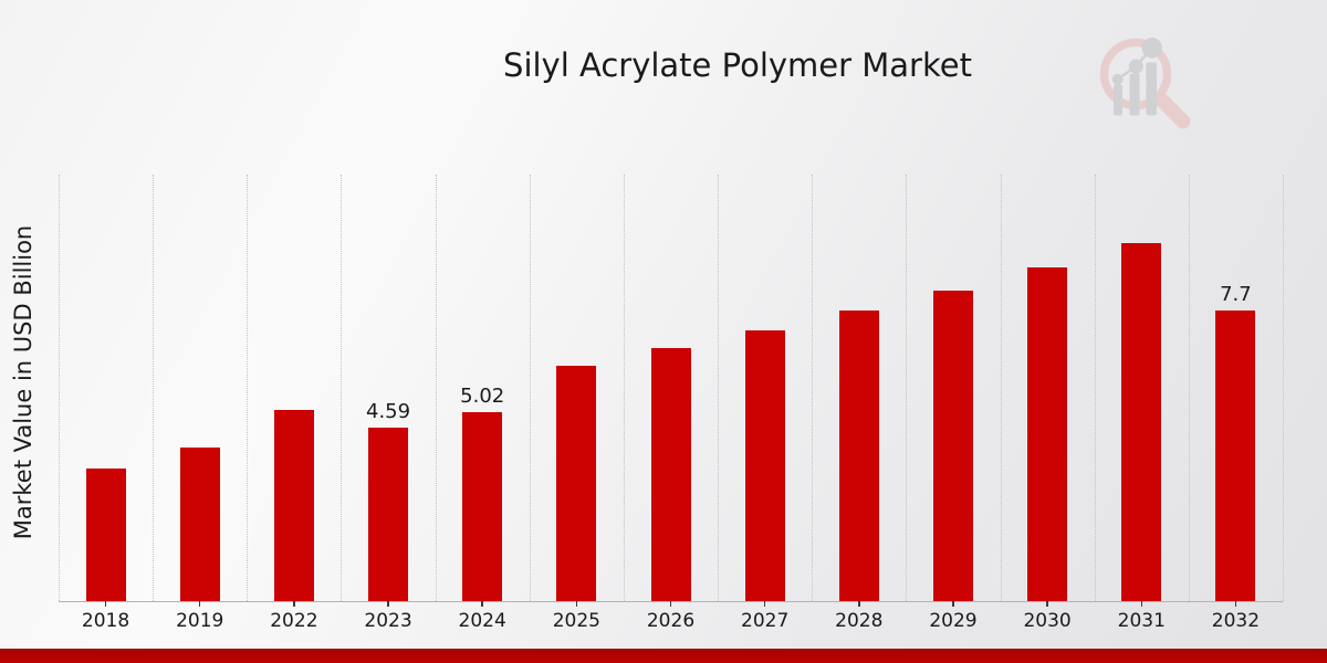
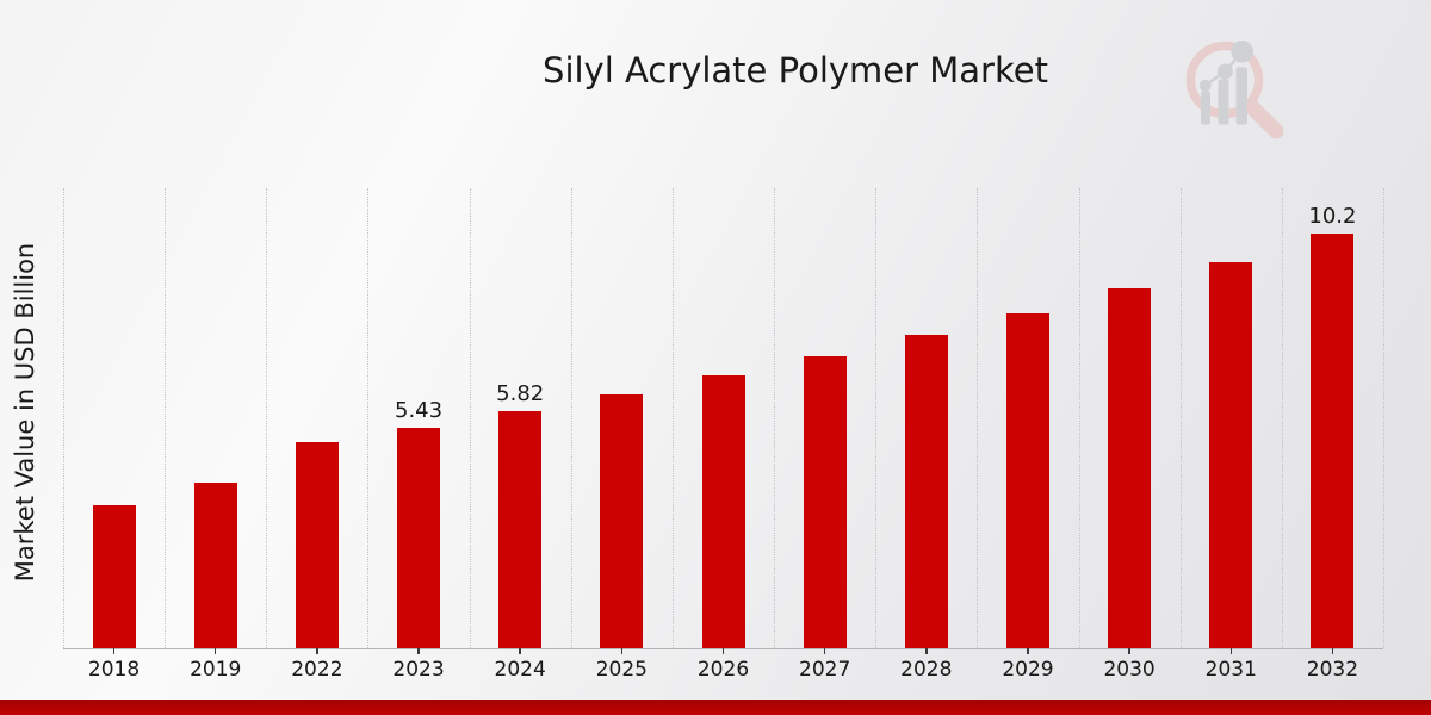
2023: 4.59 -> 5.43
2024: 5.02 -> 5.82
2032: 7.7 -> 10.2
